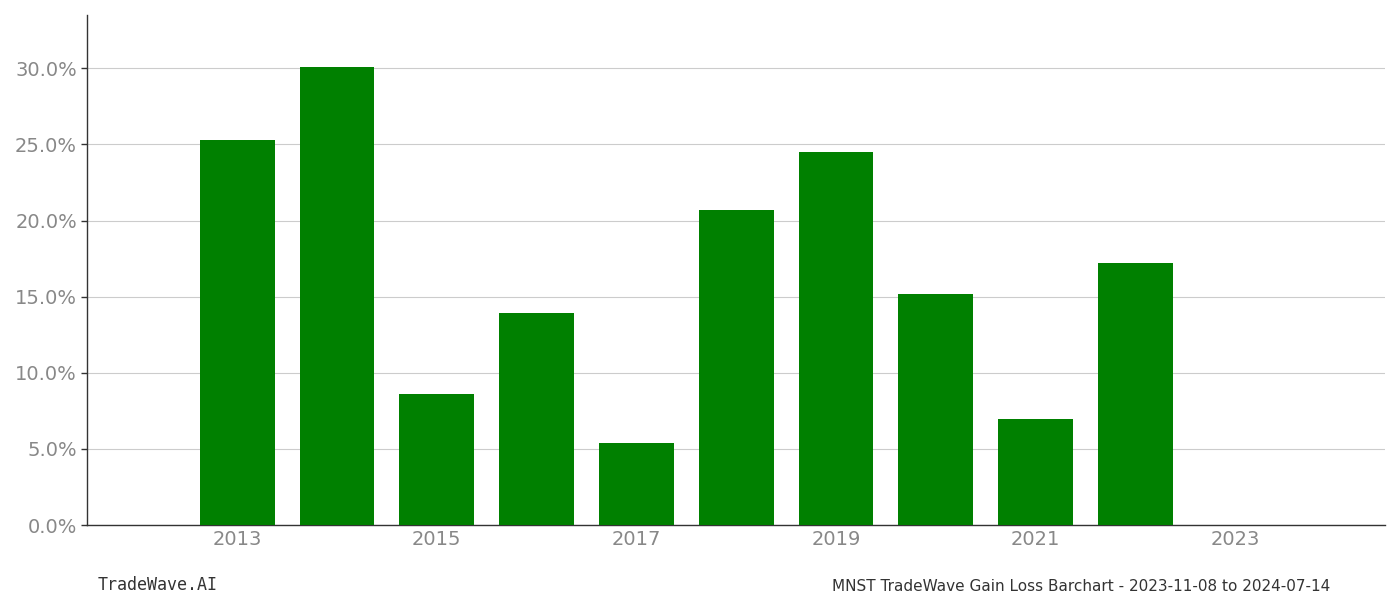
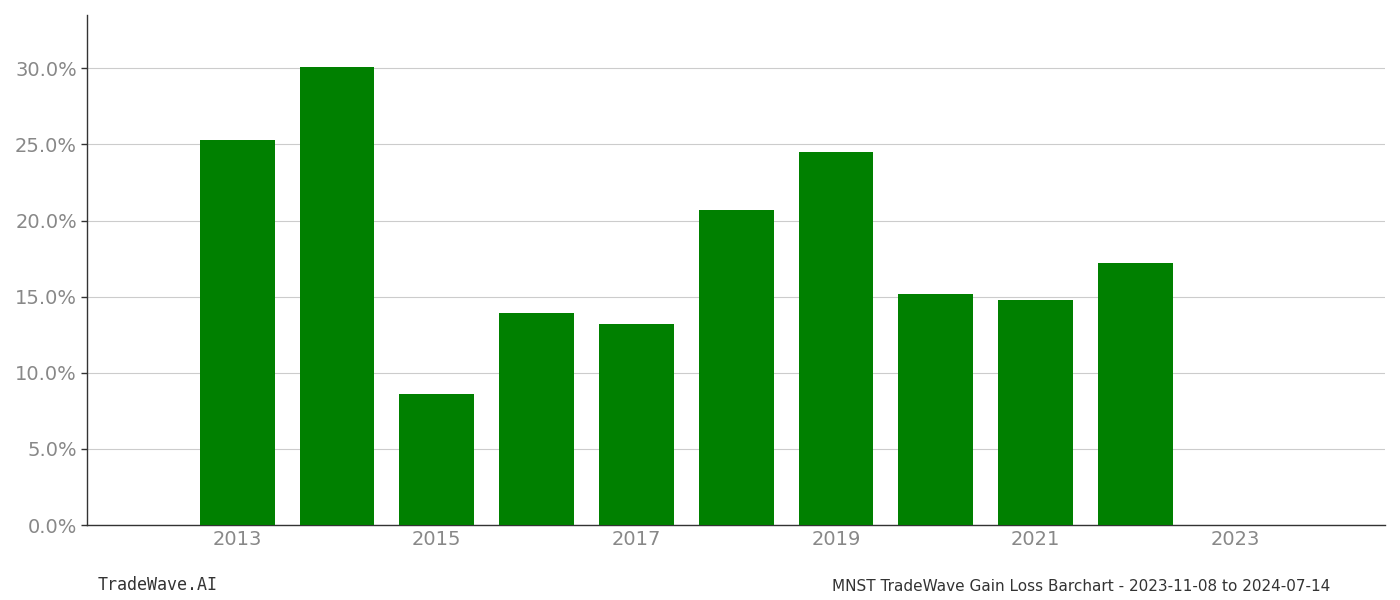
2017: 5.4% -> 13.2%
2021: 7.0% -> 14.8%
